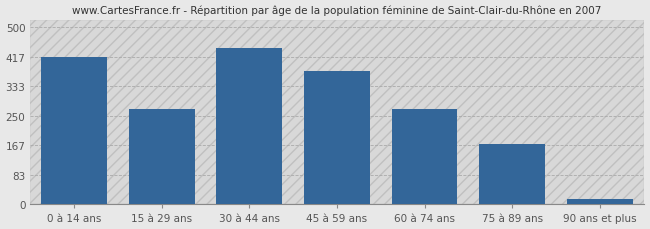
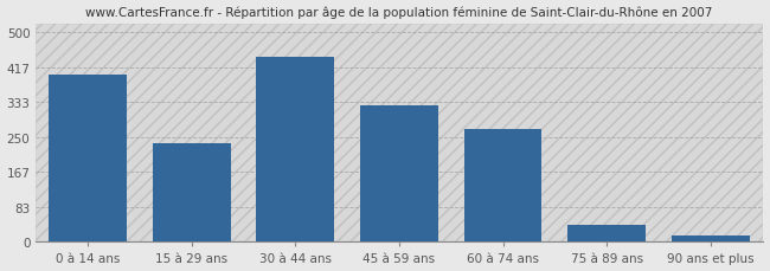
0 à 14 ans: 417 -> 400
15 à 29 ans: 270 -> 235
45 à 59 ans: 375 -> 325
75 à 89 ans: 170 -> 40
